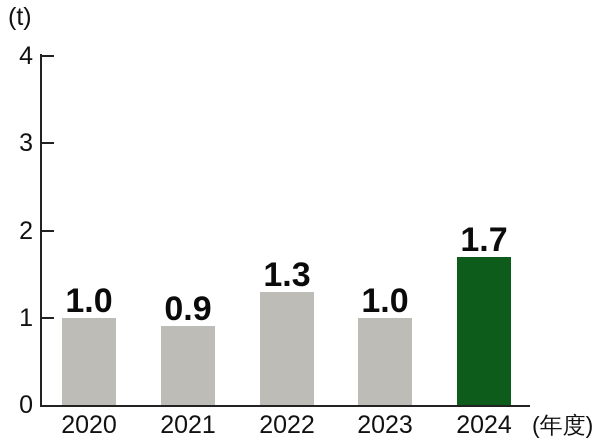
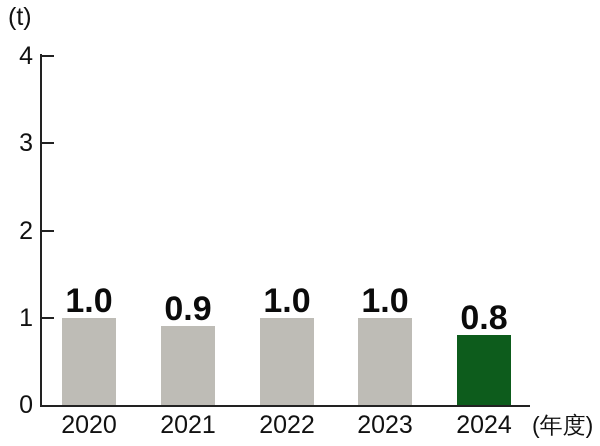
2022: 1.3 -> 1.0
2024: 1.7 -> 0.8
